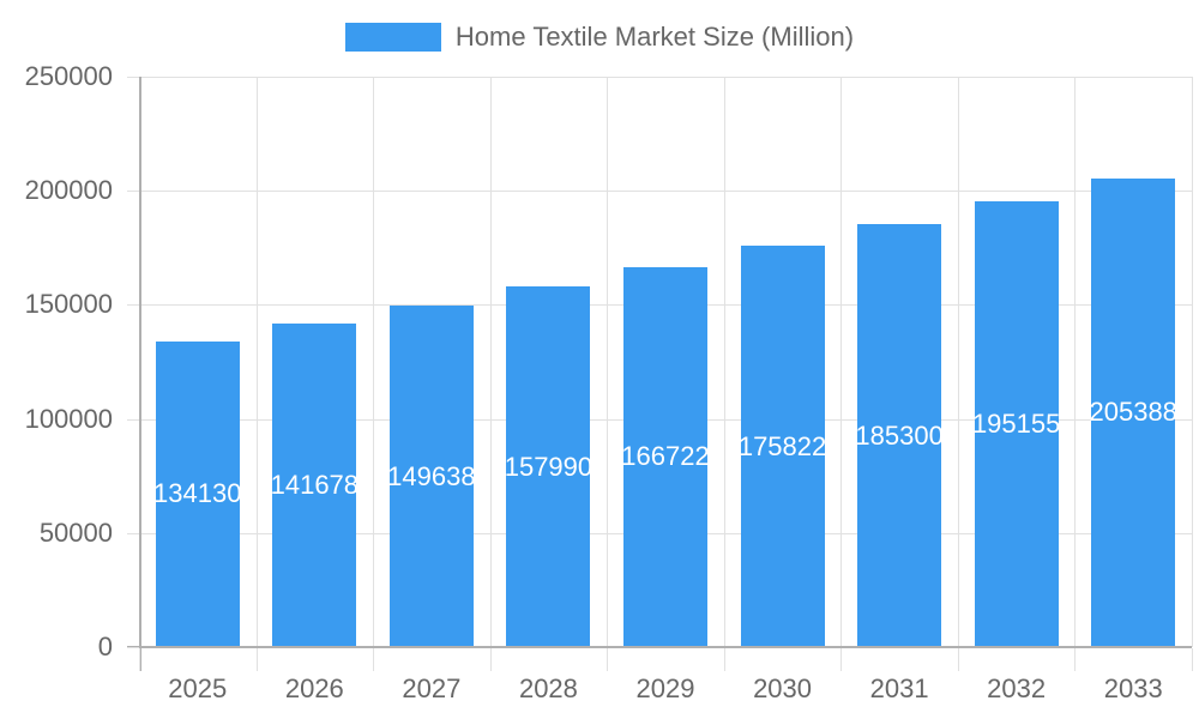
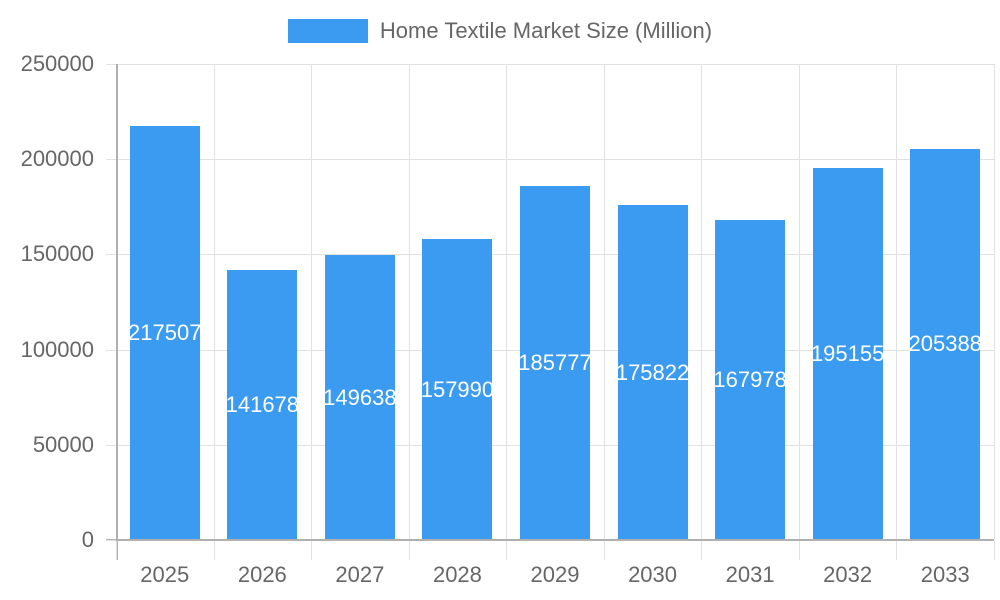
2025: 134130 -> 217507
2029: 166722 -> 185777
2031: 185300 -> 167978
